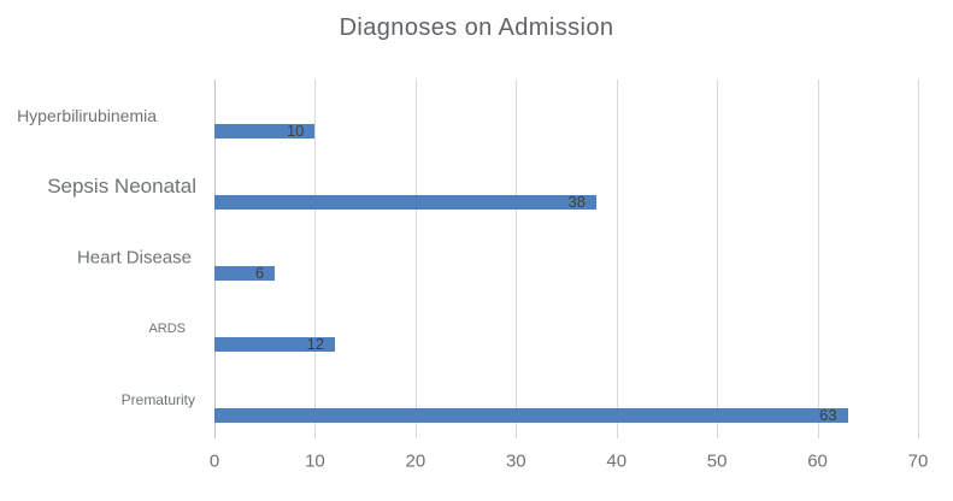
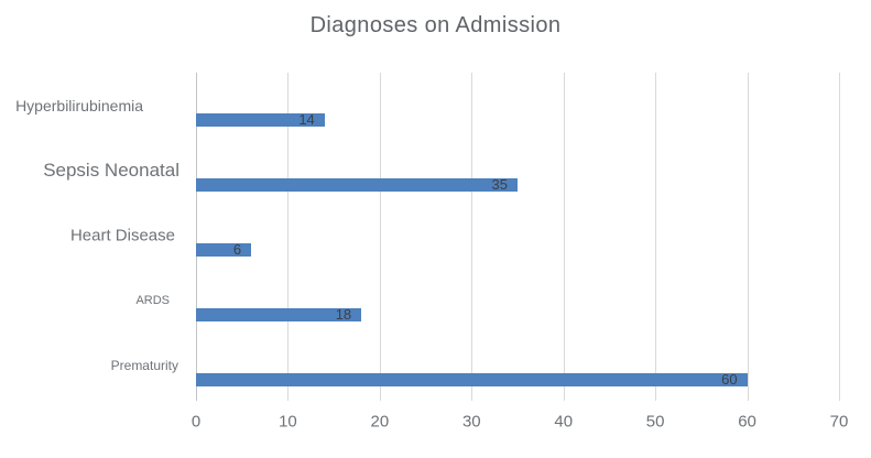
Hyperbilirubinemia: 10 -> 14
Sepsis Neonatal: 38 -> 35
ARDS: 12 -> 18
Prematurity: 63 -> 60
